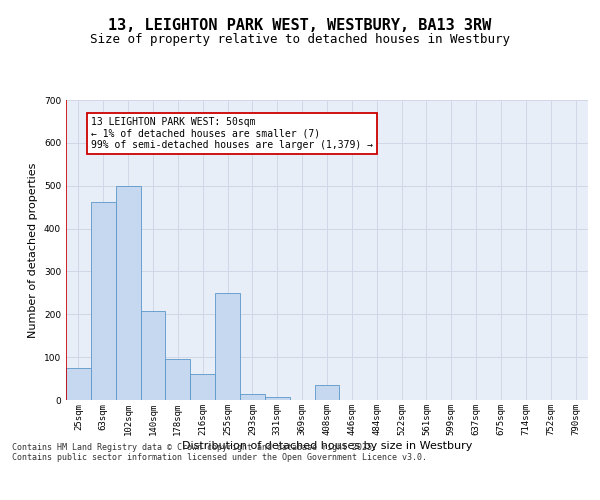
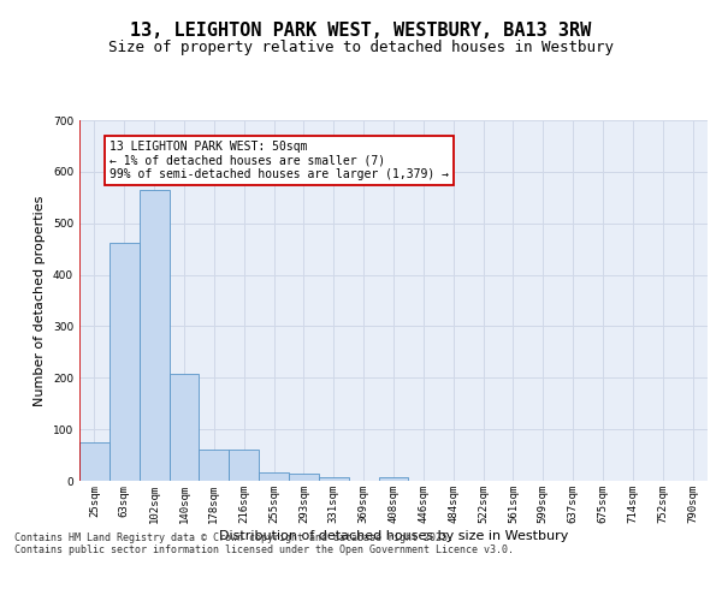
102sqm: 500 -> 565
178sqm: 95 -> 60
255sqm: 250 -> 17
408sqm: 35 -> 8
